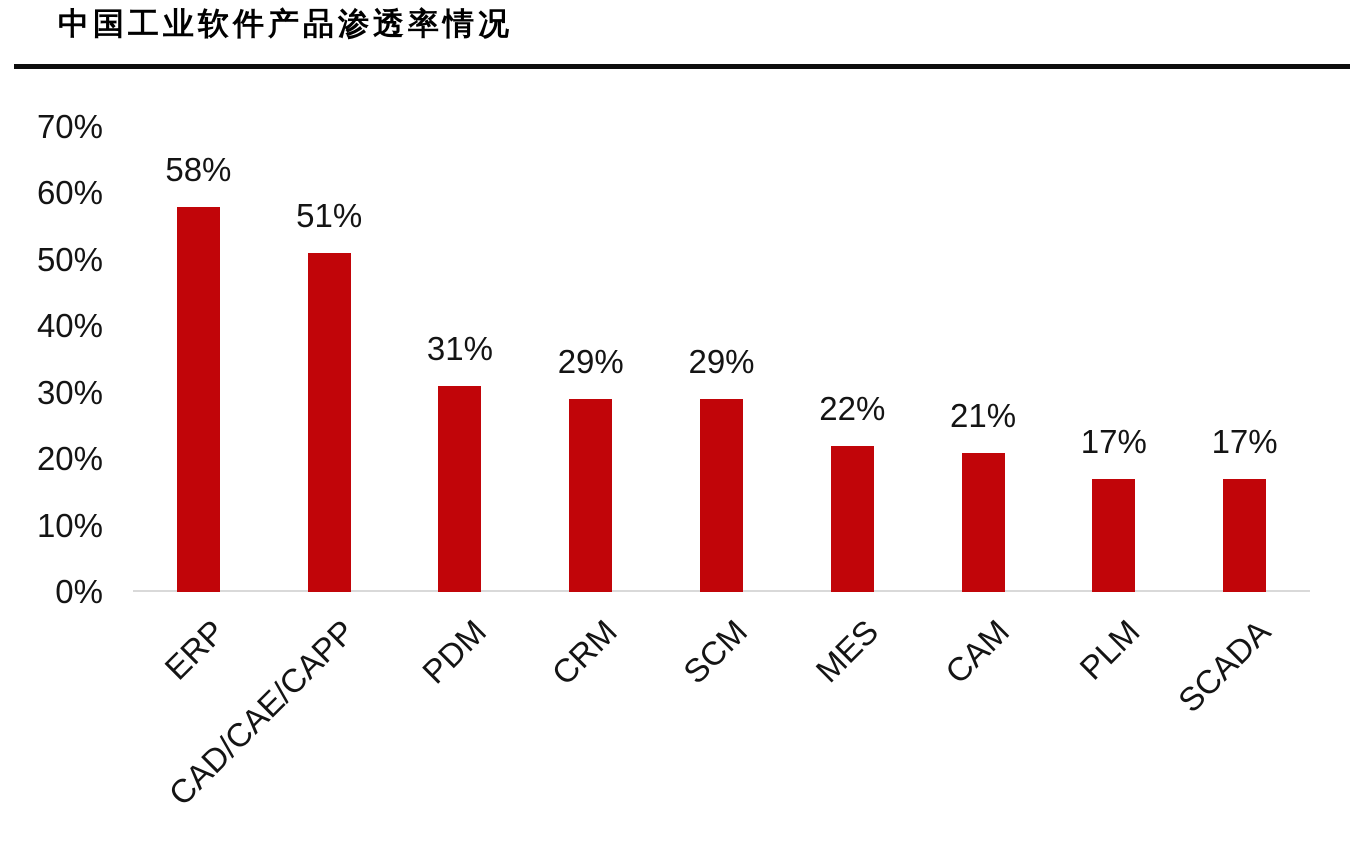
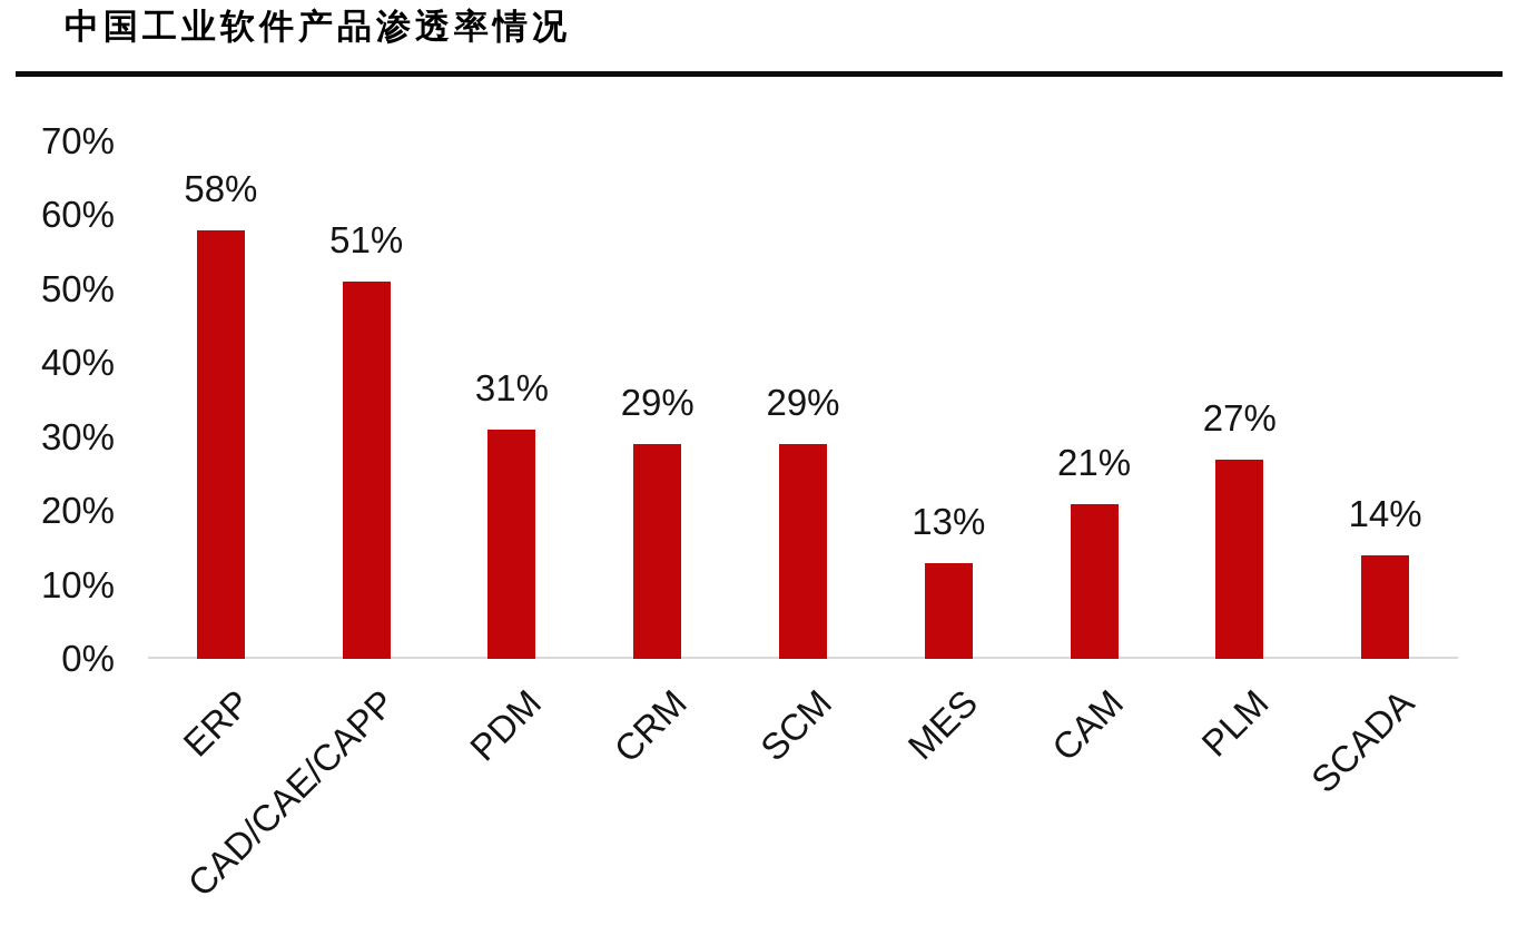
MES: 22% -> 13%
PLM: 17% -> 27%
SCADA: 17% -> 14%
